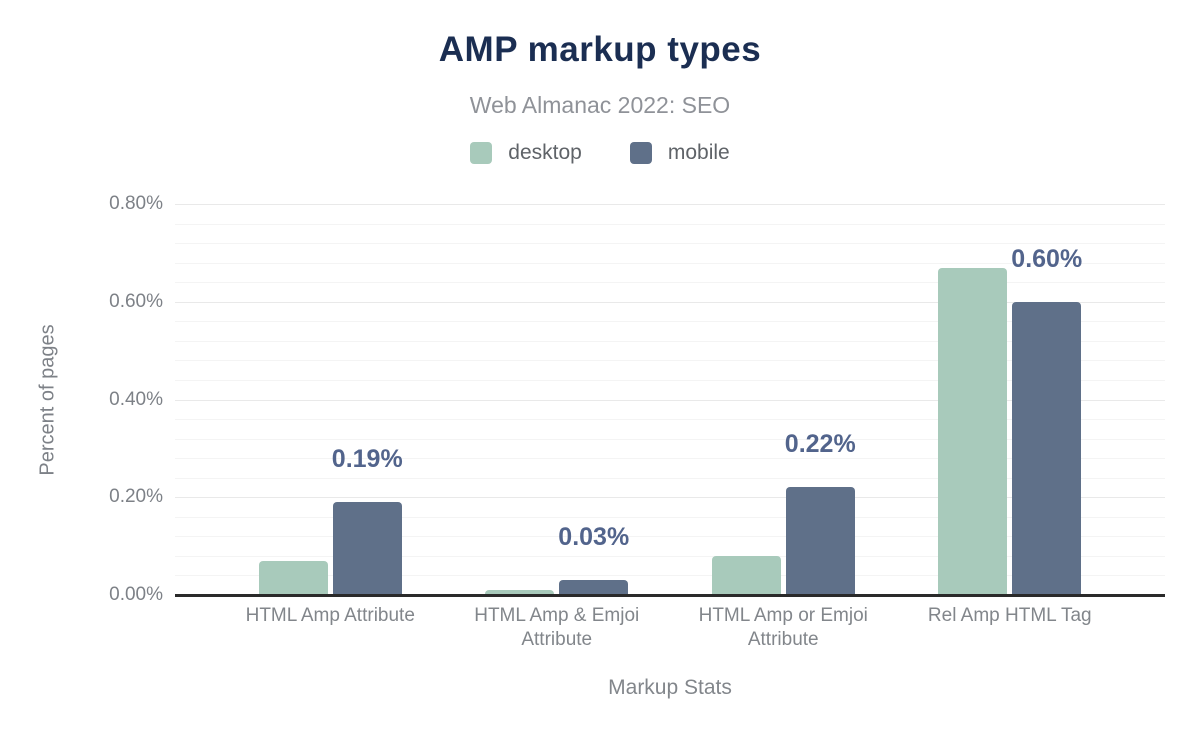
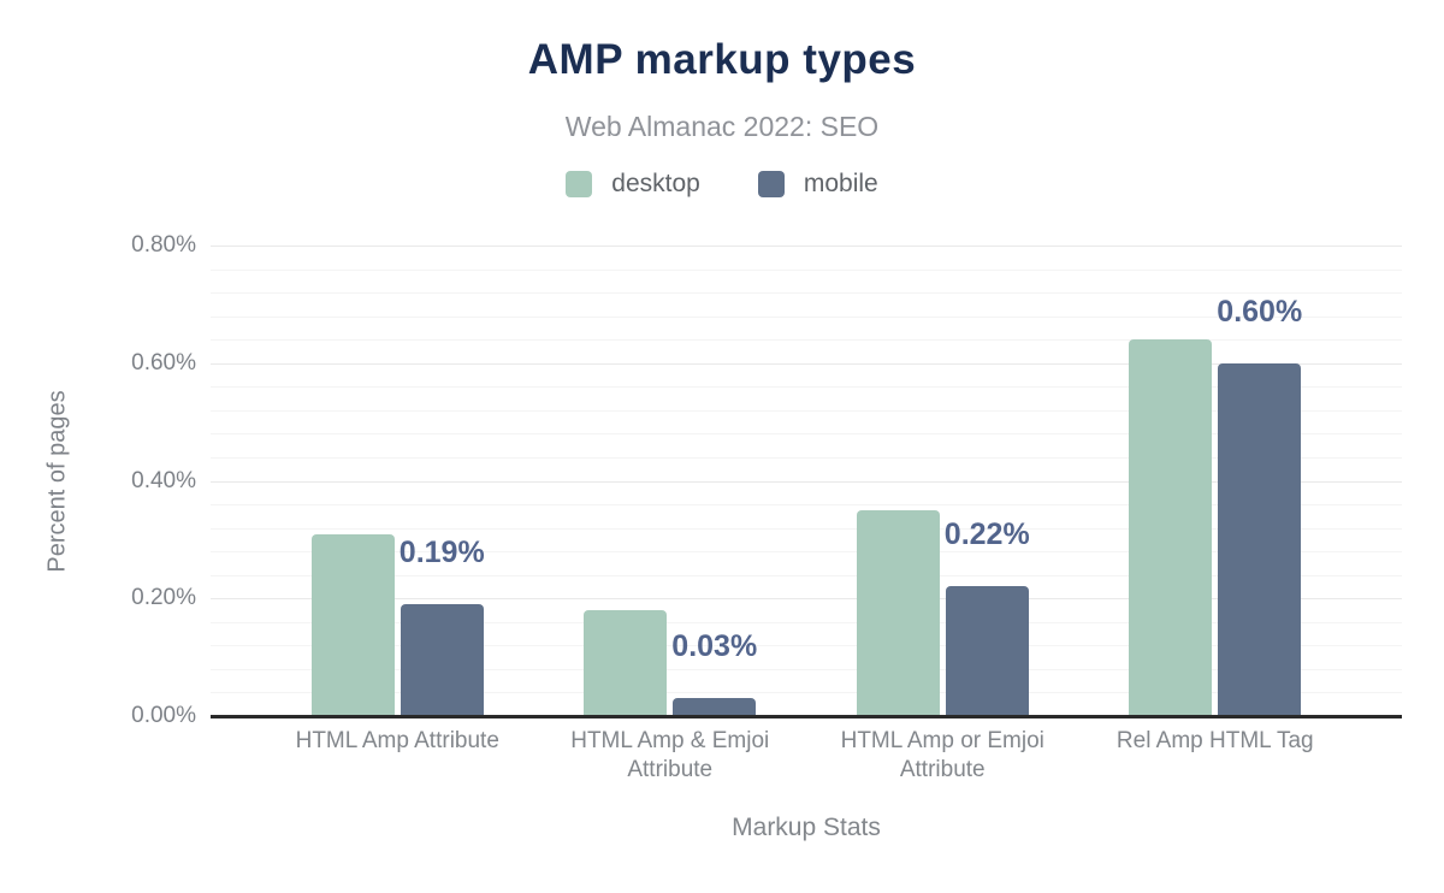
desktop/HTML Amp Attribute: 0.07% -> 0.31%
desktop/HTML Amp & Emjoi Attribute: 0.01% -> 0.18%
desktop/HTML Amp or Emjoi Attribute: 0.08% -> 0.35%
desktop/Rel Amp HTML Tag: 0.67% -> 0.64%
